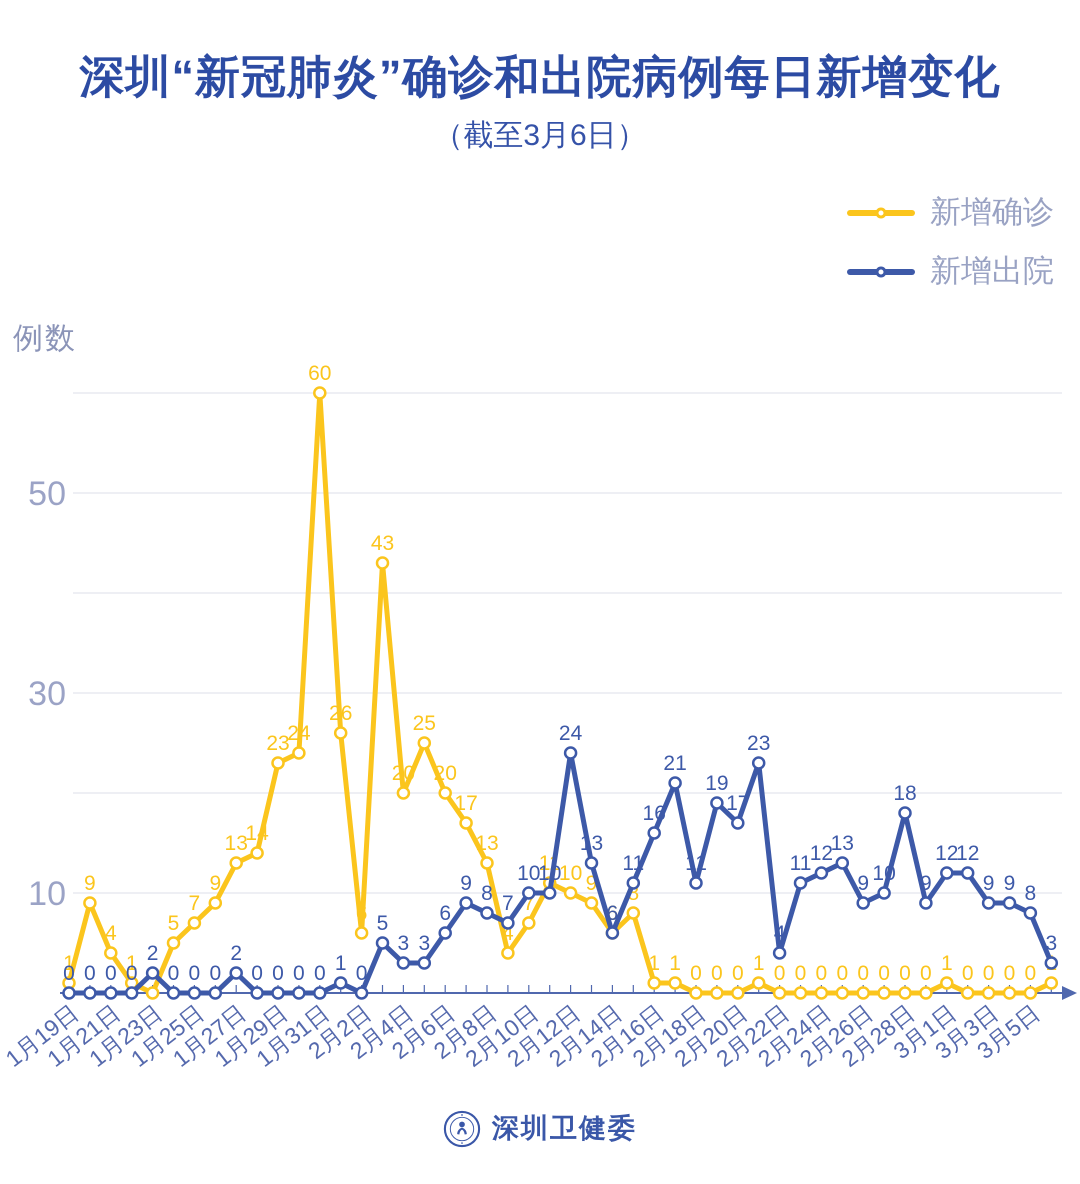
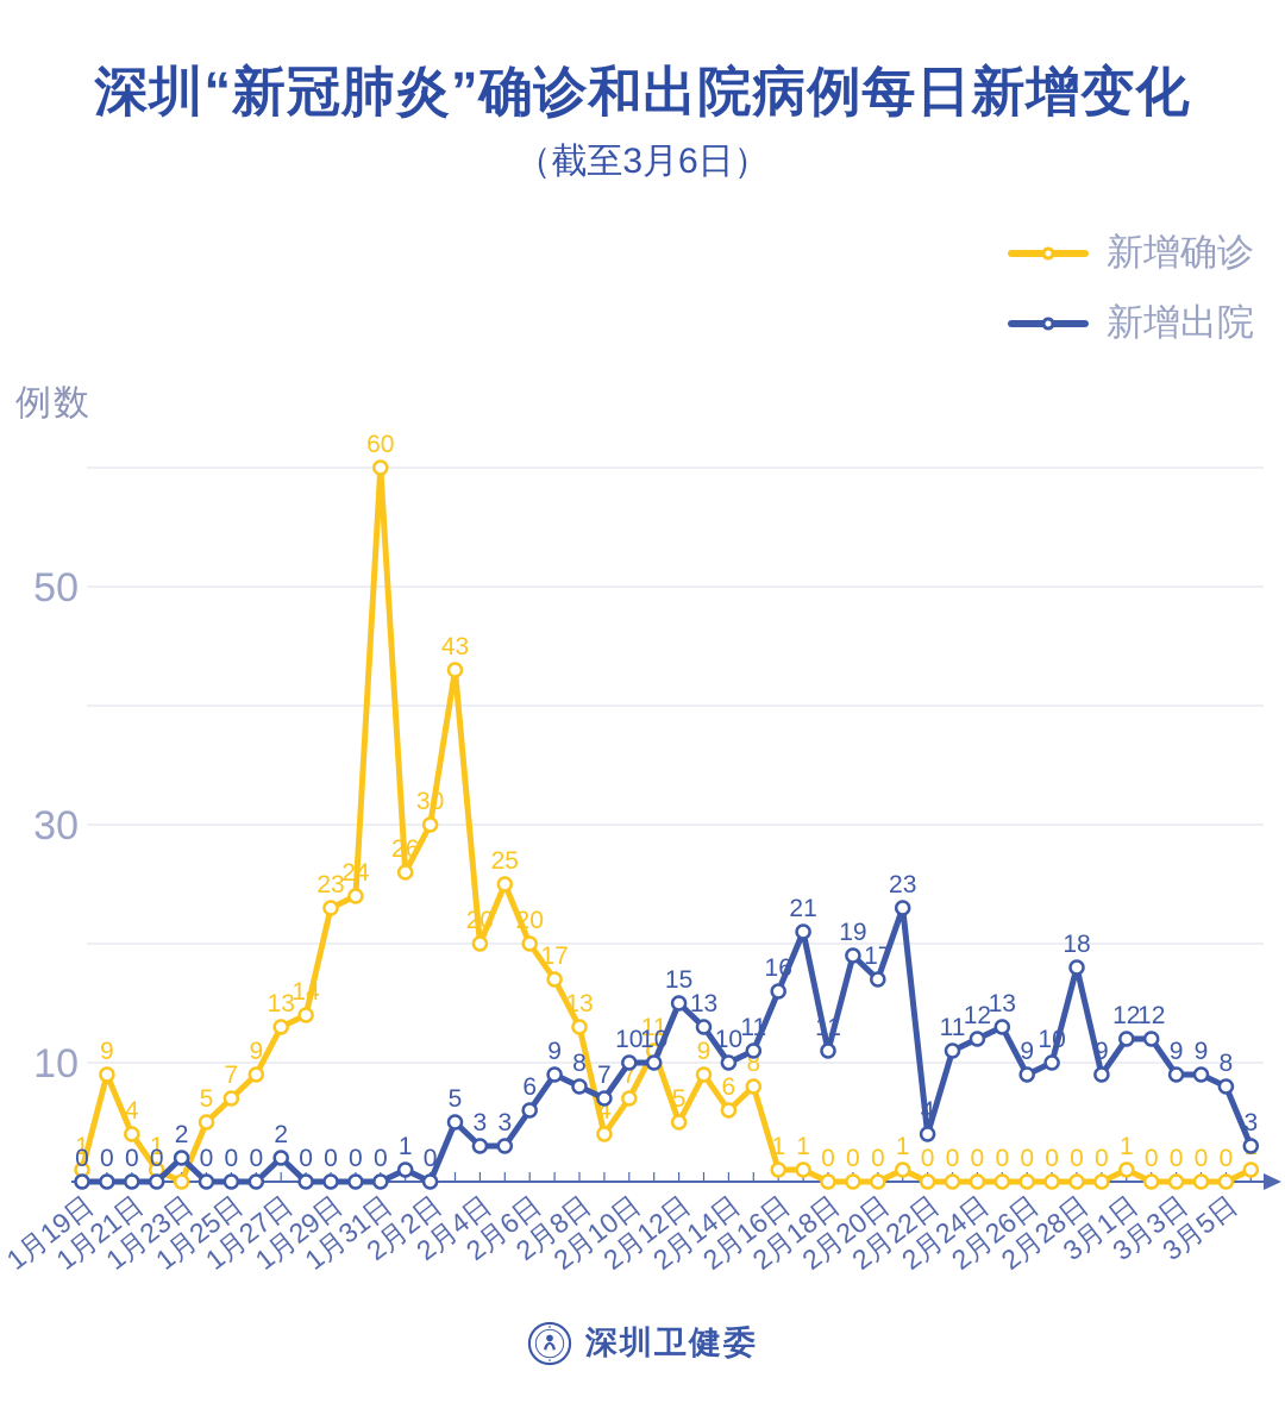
新增确诊/2月2日: 6 -> 30
新增确诊/2月12日: 10 -> 5
新增出院/2月12日: 24 -> 15
新增出院/2月14日: 6 -> 10
